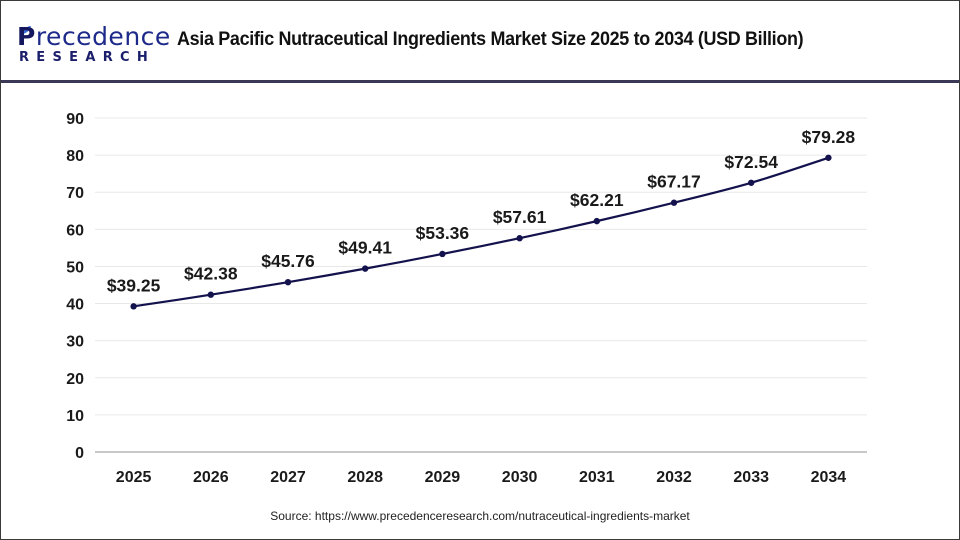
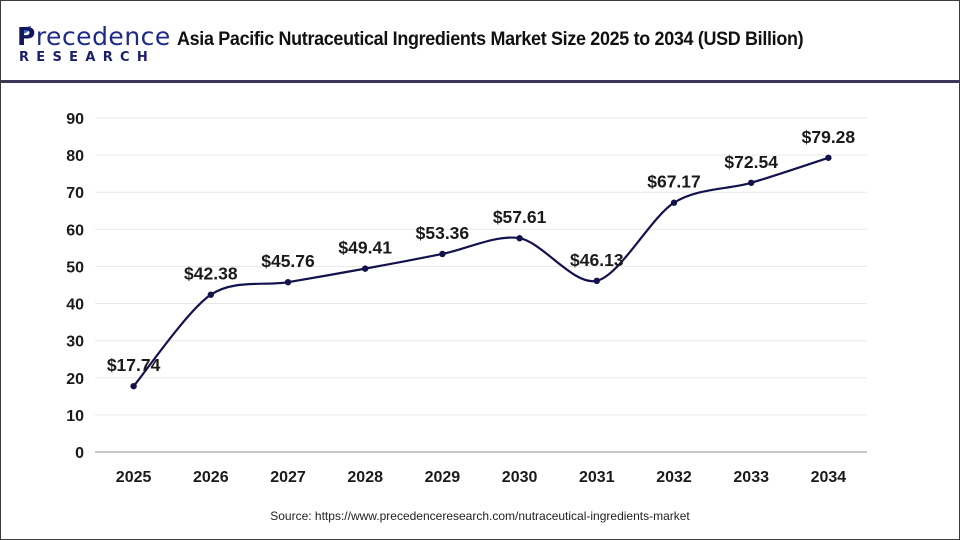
2025: $39.25 -> $17.74
2031: $62.21 -> $46.13
